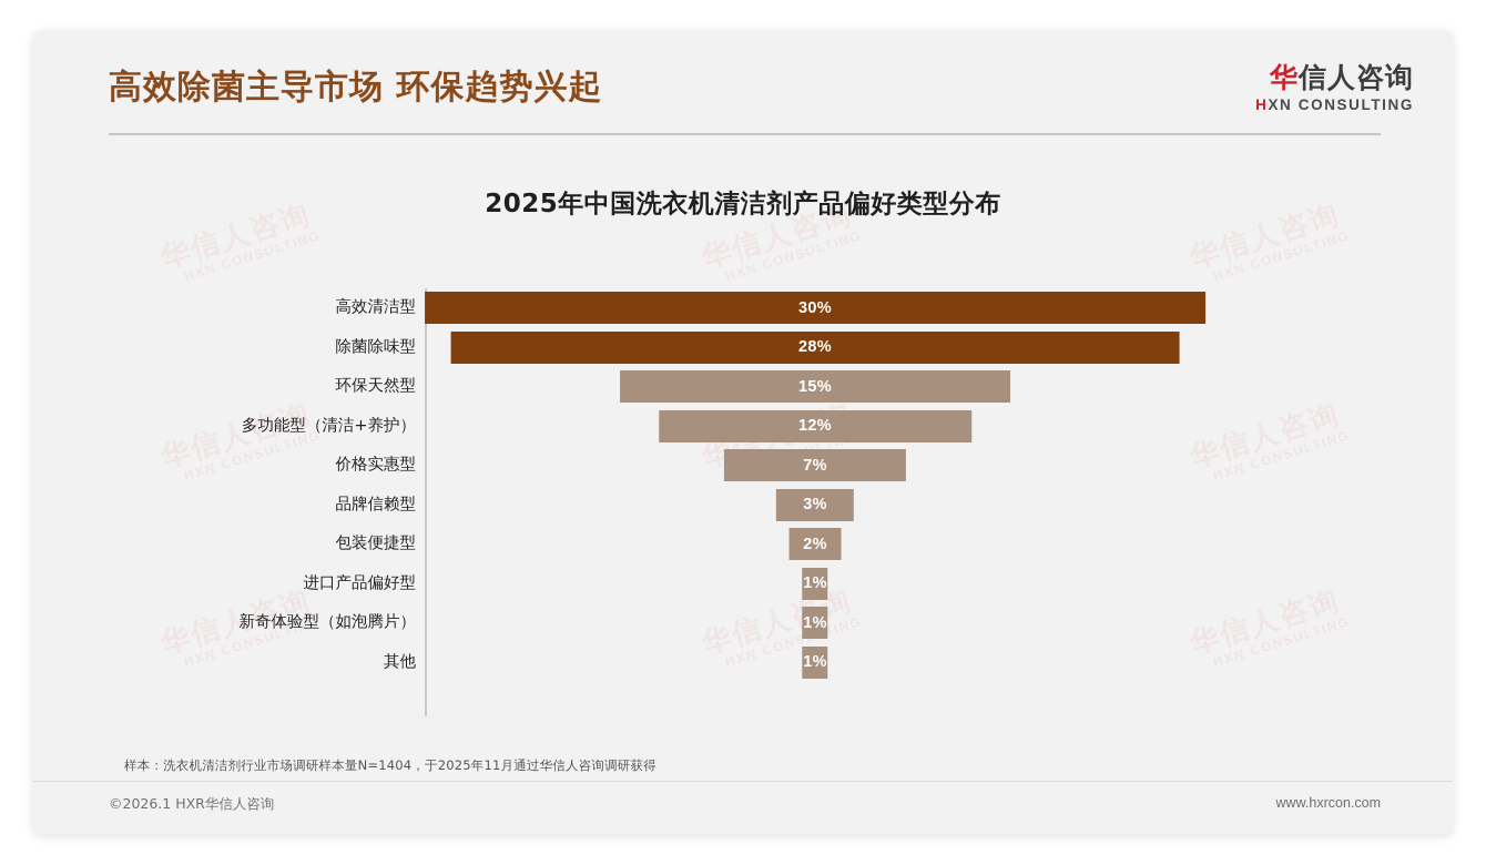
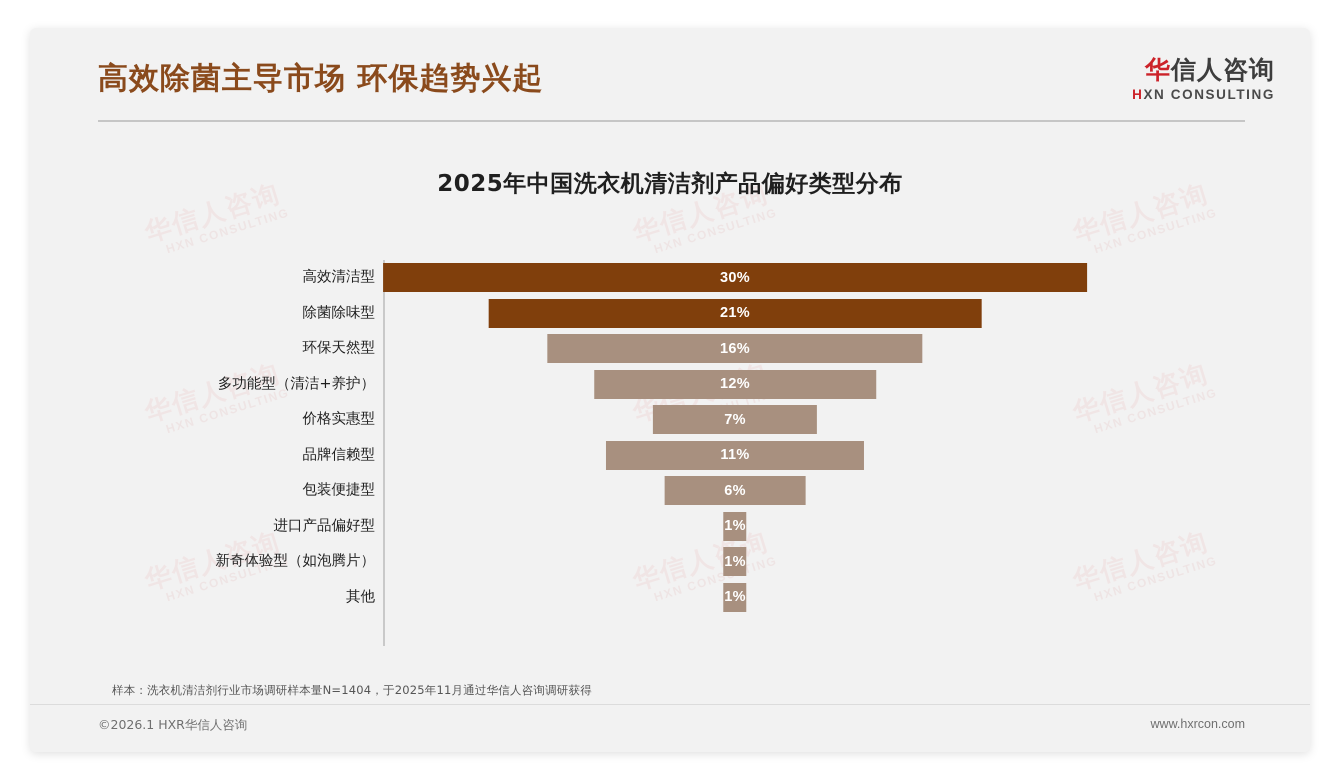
除菌除味型: 28% -> 21%
环保天然型: 15% -> 16%
品牌信赖型: 3% -> 11%
包装便捷型: 2% -> 6%
